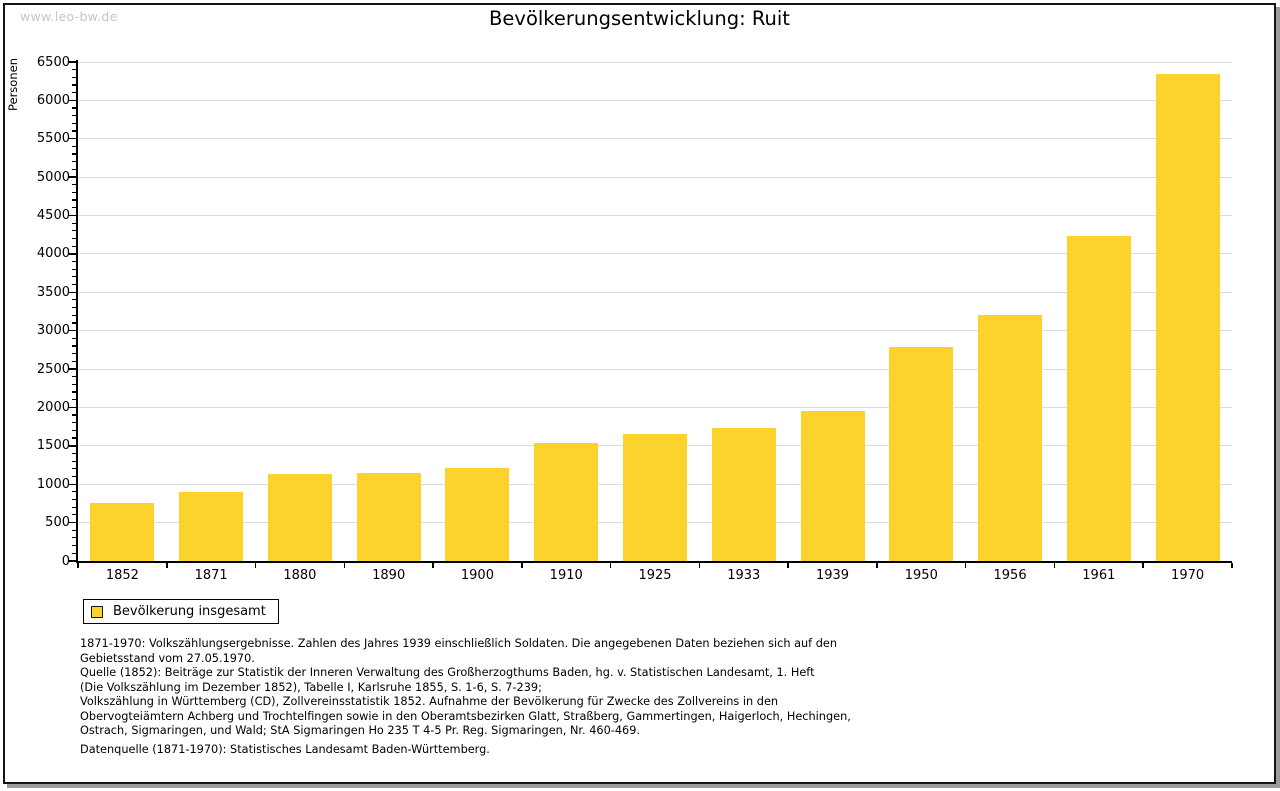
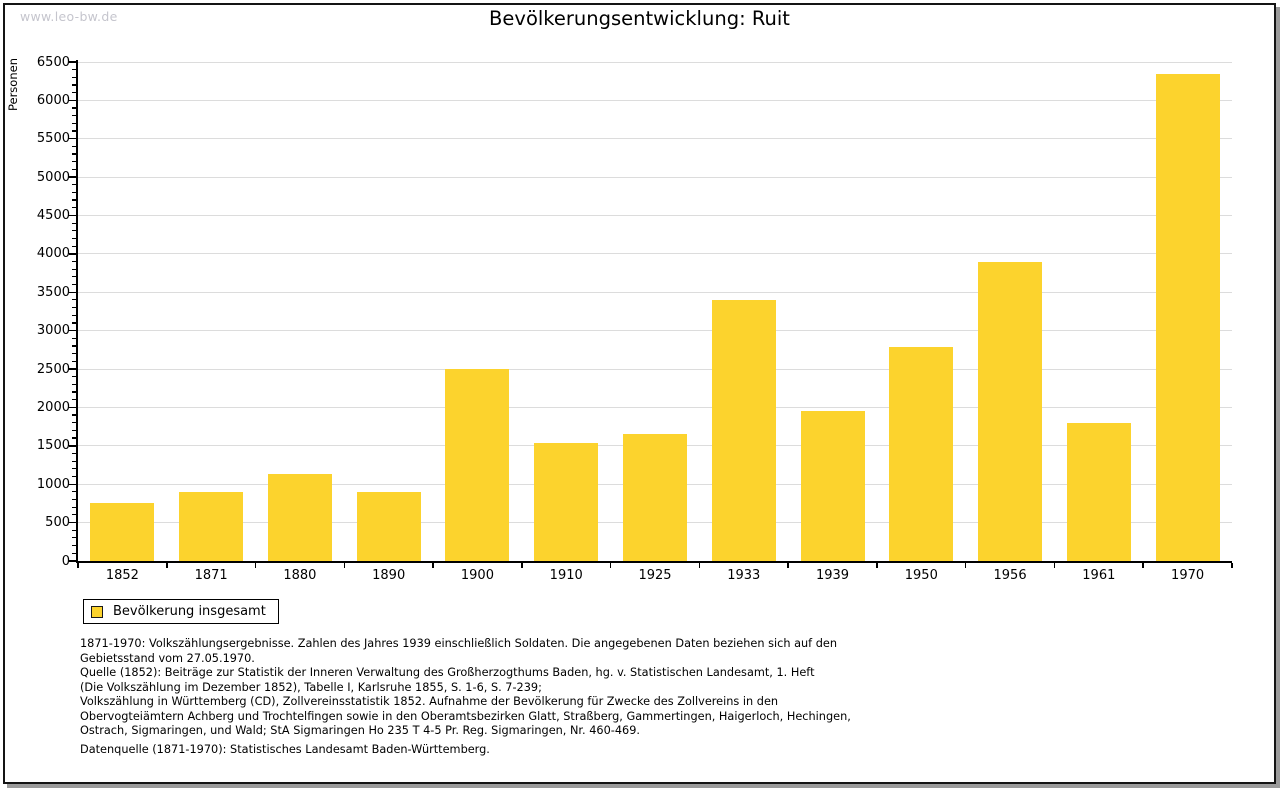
1890: 1200 -> 900
1900: 1200 -> 2500
1933: 1700 -> 3400
1956: 3200 -> 3900
1961: 4200 -> 1800
